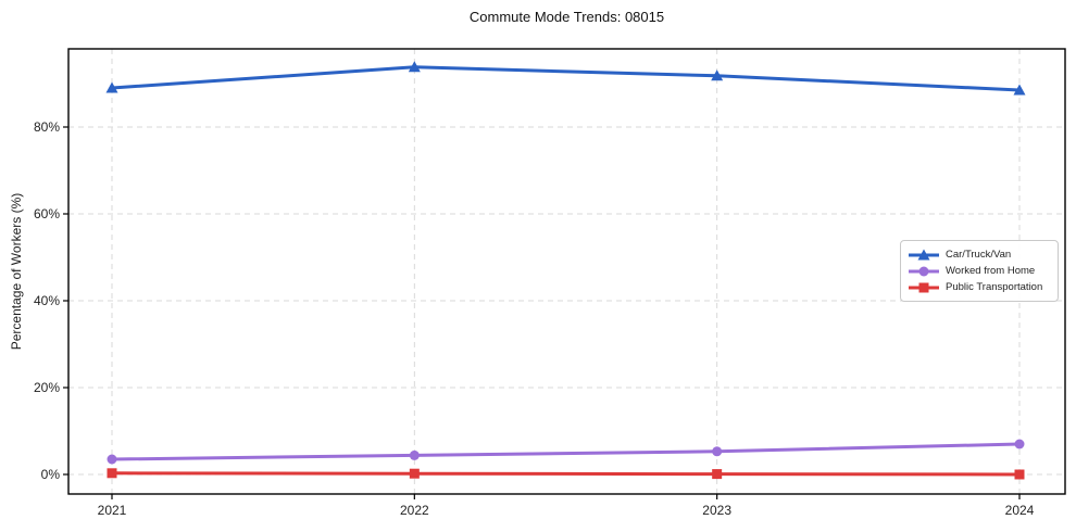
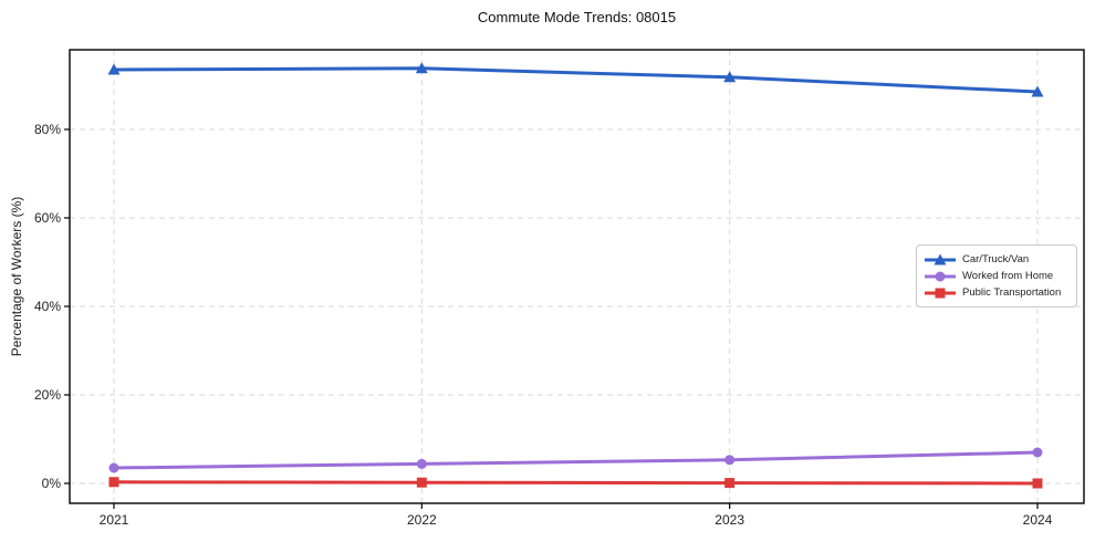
Car/Truck/Van/2021: 89% -> 94%
